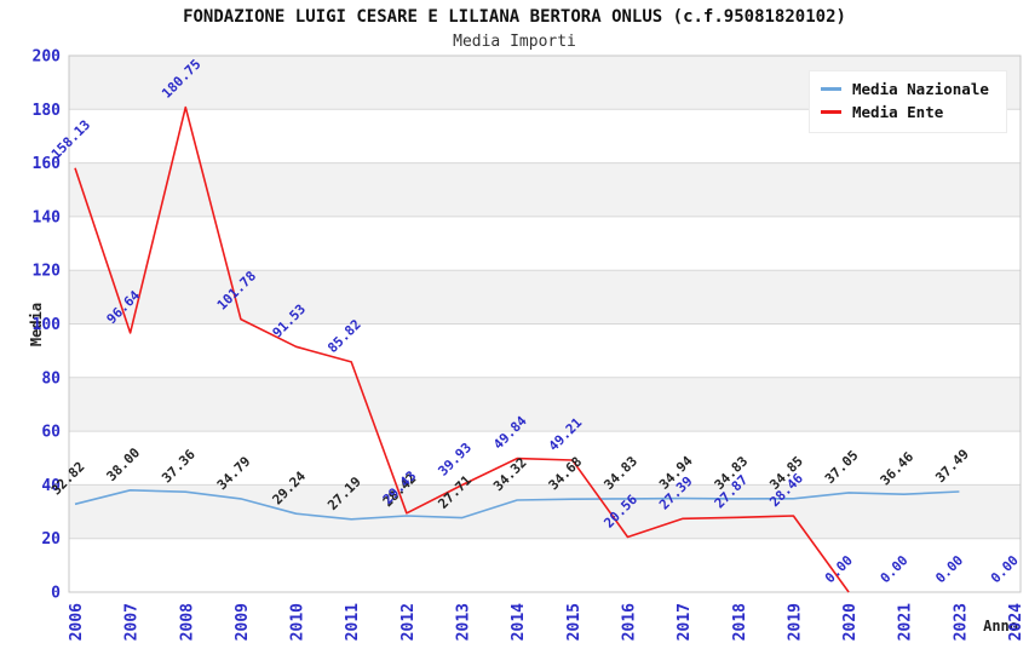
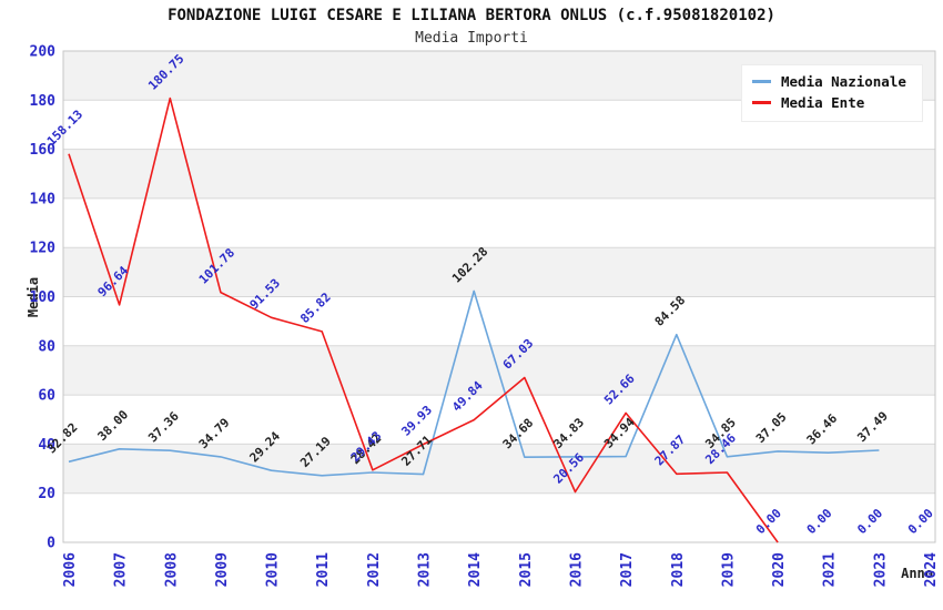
Media Nazionale/2014: 34.32 -> 102.28
Media Ente/2015: 49.21 -> 67.03
Media Ente/2017: 27.39 -> 52.66
Media Nazionale/2018: 34.83 -> 84.58
